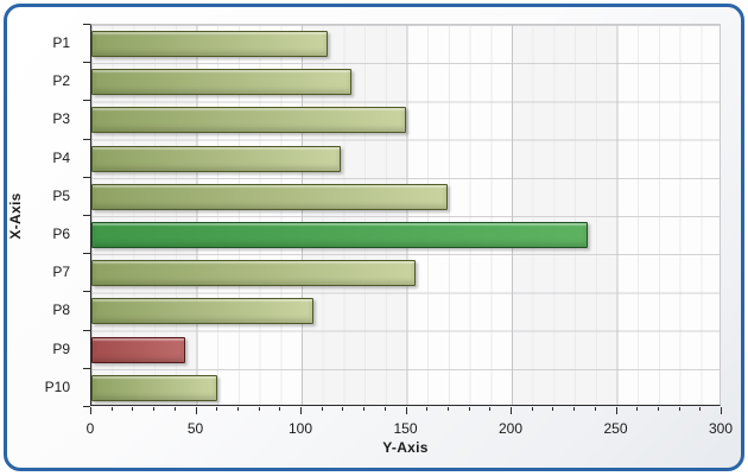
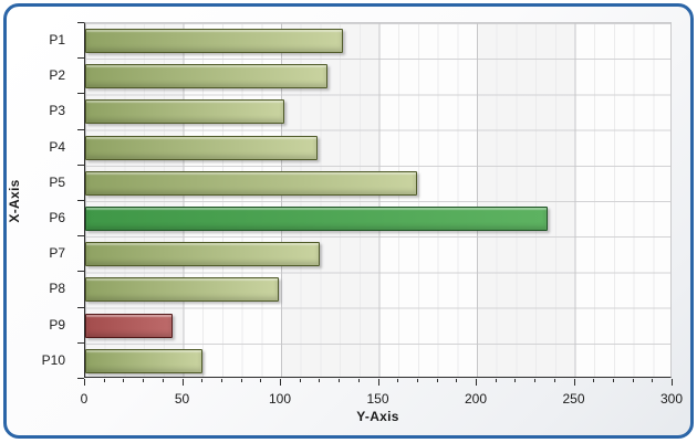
P1: 113 -> 132
P3: 150 -> 102
P7: 155 -> 120
P8: 106 -> 99
